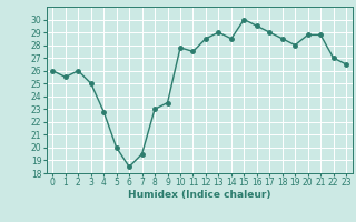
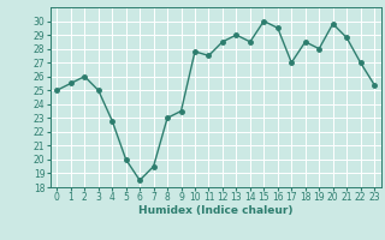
0: 26.0 -> 25.0
17: 29.0 -> 27.0
20: 28.8 -> 29.8
23: 26.5 -> 25.4
